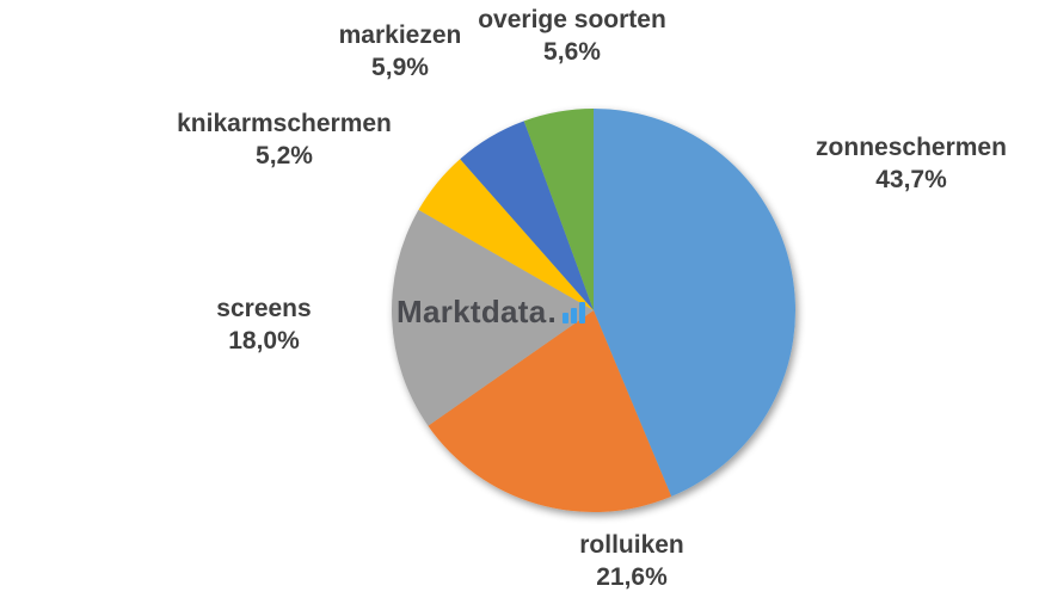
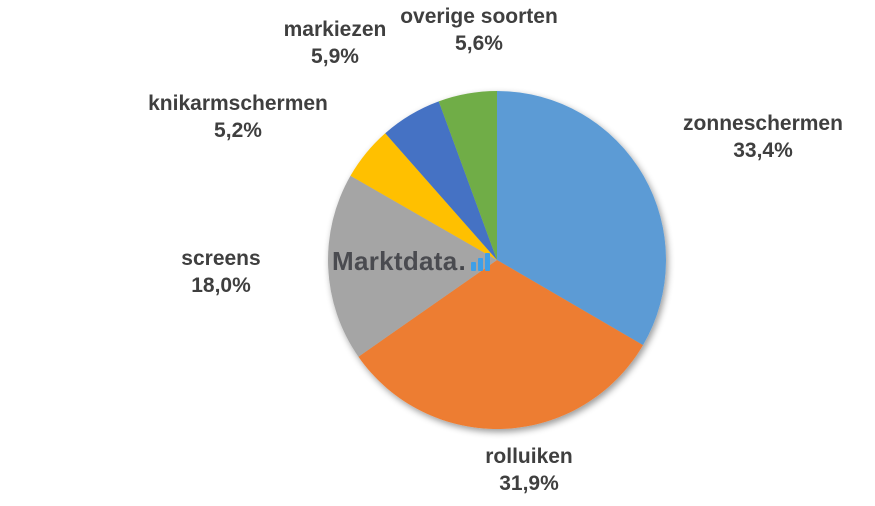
zonneschermen: 43,7% -> 33,4%
rolluiken: 21,6% -> 31,9%
